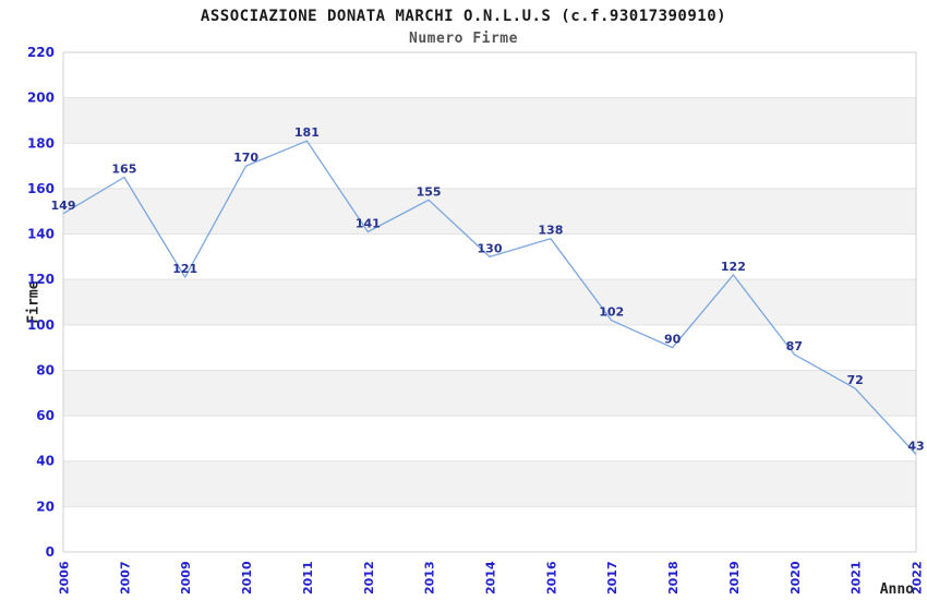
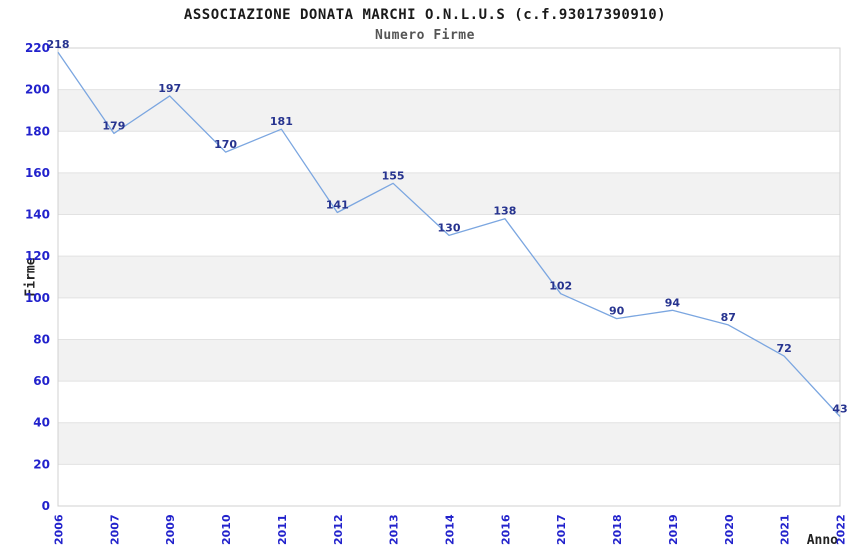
2006: 149 -> 218
2007: 165 -> 179
2009: 121 -> 197
2019: 122 -> 94
